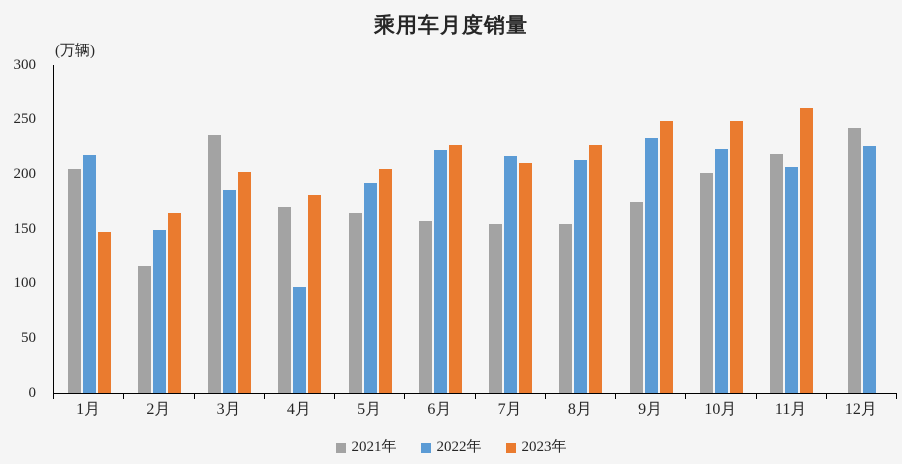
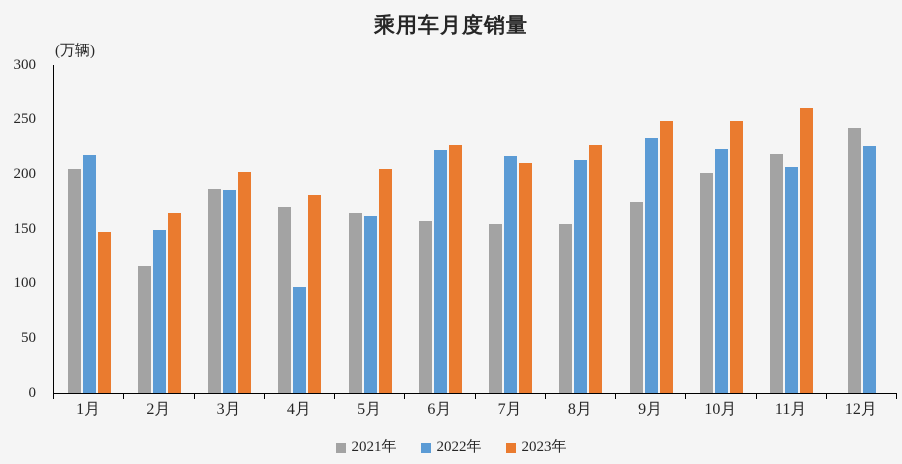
2021年/3月: 236 -> 187
2022年/5月: 192 -> 162
